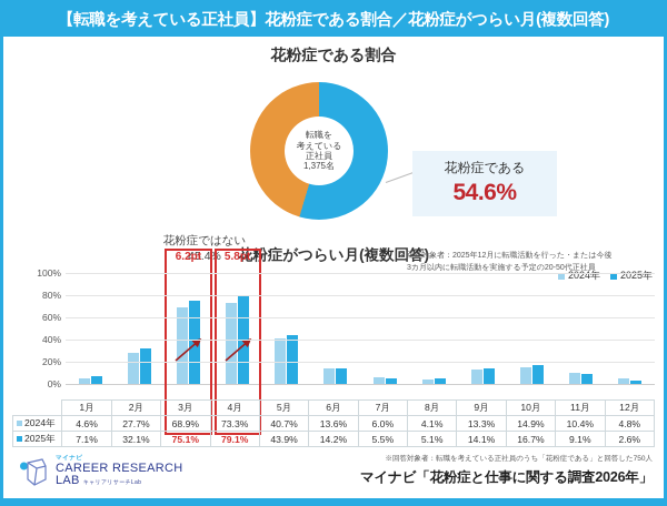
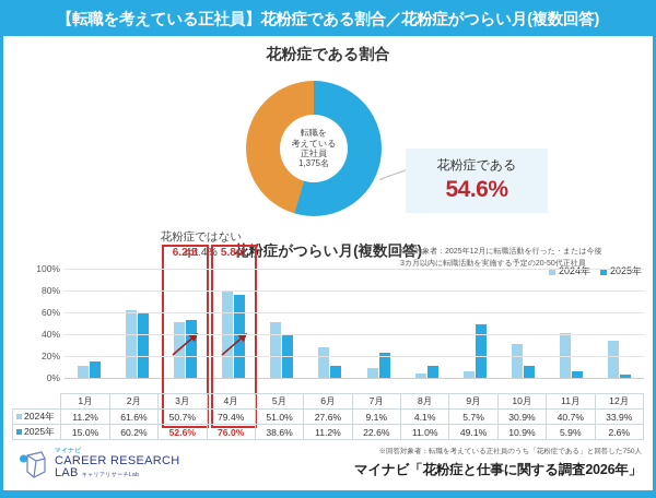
2024年/1月: 4.6% -> 11.2%
2025年/1月: 7.1% -> 15.0%
2024年/2月: 27.7% -> 61.6%
2025年/2月: 32.1% -> 60.2%
2024年/3月: 68.9% -> 50.7%
2025年/3月: 75.1% -> 52.6%
2024年/4月: 73.3% -> 79.4%
2025年/4月: 79.1% -> 76.0%
2024年/5月: 40.7% -> 51.0%
2025年/5月: 43.9% -> 38.6%
2024年/6月: 13.6% -> 27.6%
2025年/6月: 14.2% -> 11.2%
2024年/7月: 6.0% -> 9.1%
2025年/7月: 5.5% -> 22.6%
2025年/8月: 5.1% -> 11.0%
2024年/9月: 13.3% -> 5.7%
2025年/9月: 14.1% -> 49.1%
2024年/10月: 14.9% -> 30.9%
2025年/10月: 16.7% -> 10.9%
2024年/11月: 10.4% -> 40.7%
2025年/11月: 9.1% -> 5.9%
2024年/12月: 4.8% -> 33.9%
